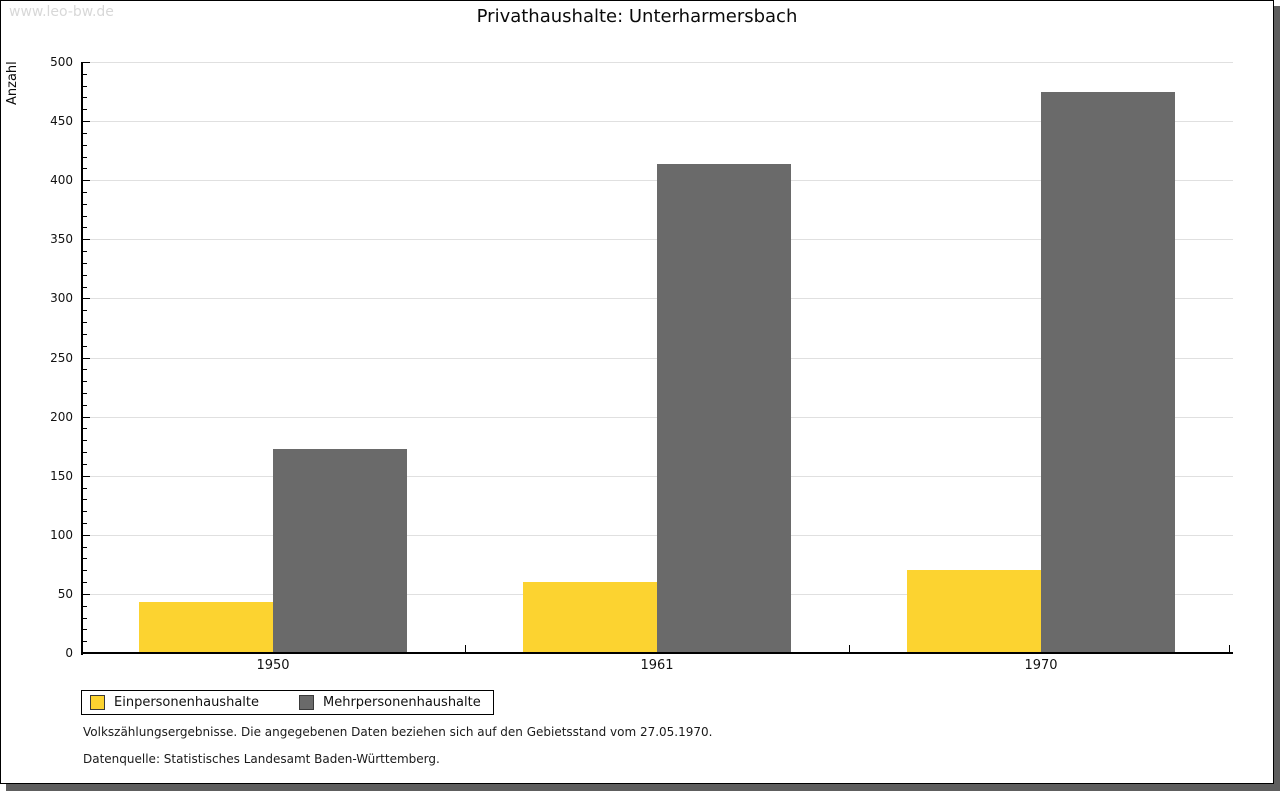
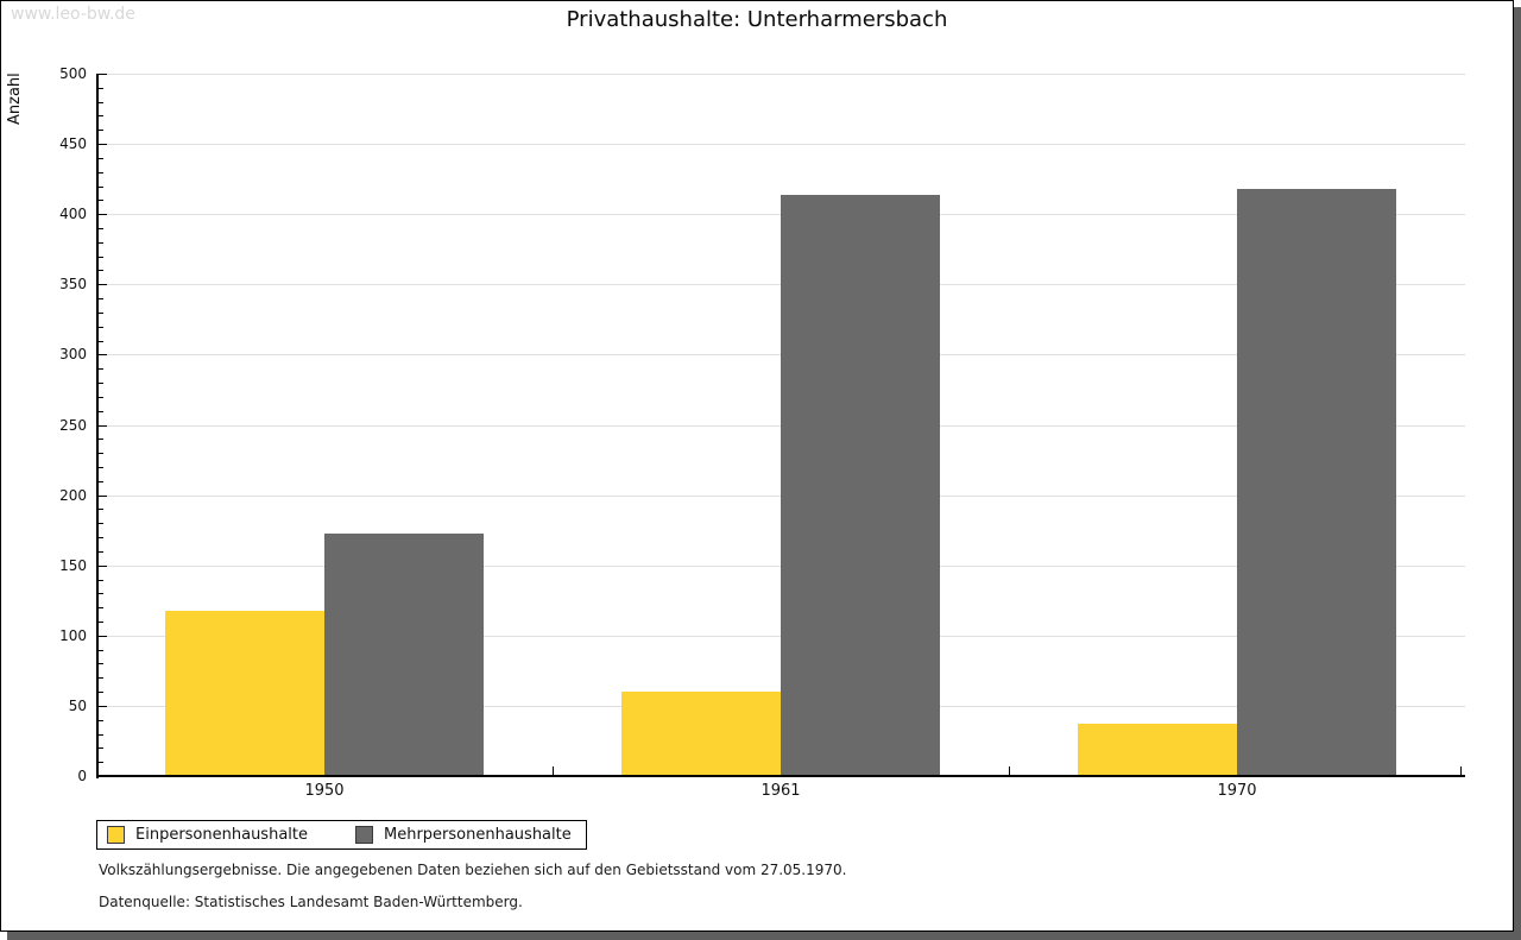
Einpersonenhaushalte/1950: 43 -> 118
Einpersonenhaushalte/1970: 70 -> 37
Mehrpersonenhaushalte/1970: 475 -> 418
